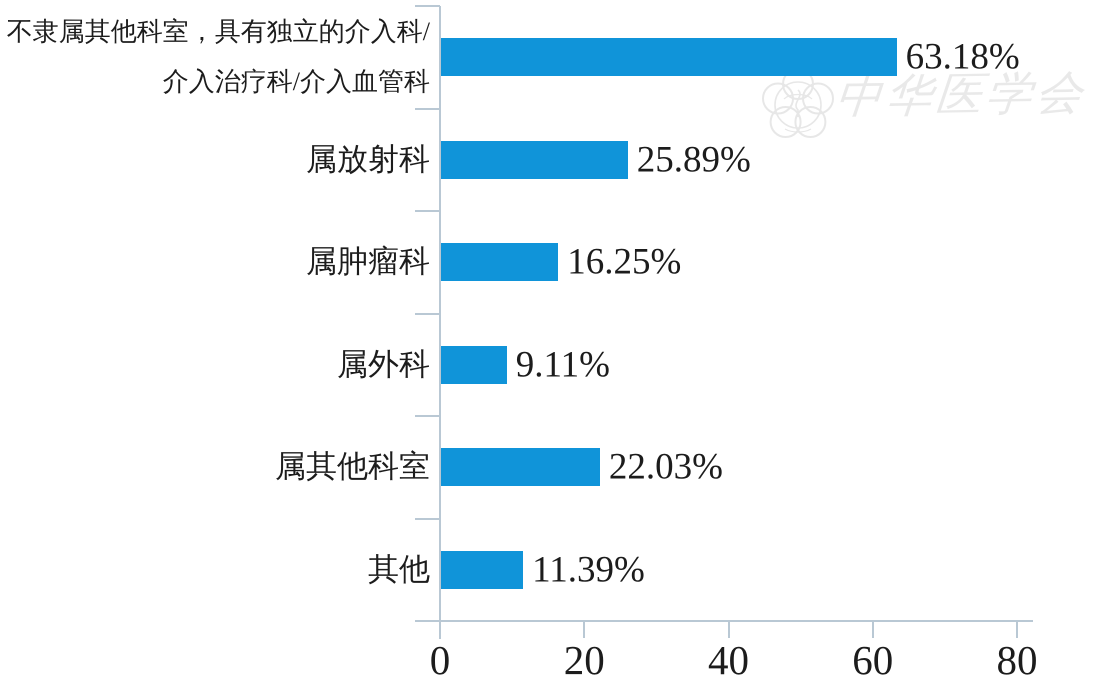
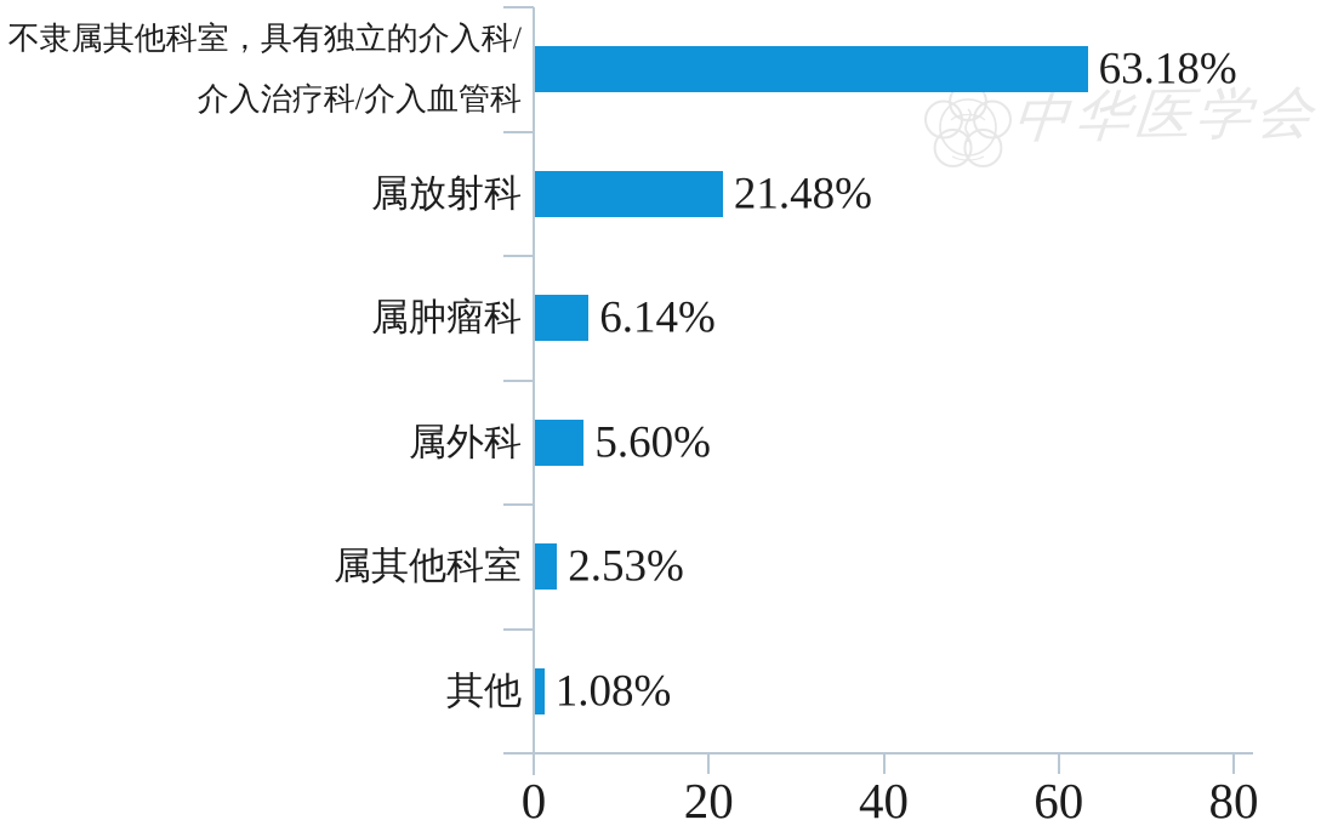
属放射科: 25.89% -> 21.48%
属肿瘤科: 16.25% -> 6.14%
属外科: 9.11% -> 5.60%
属其他科室: 22.03% -> 2.53%
其他: 11.39% -> 1.08%
